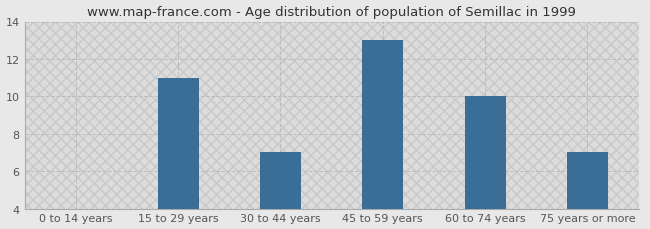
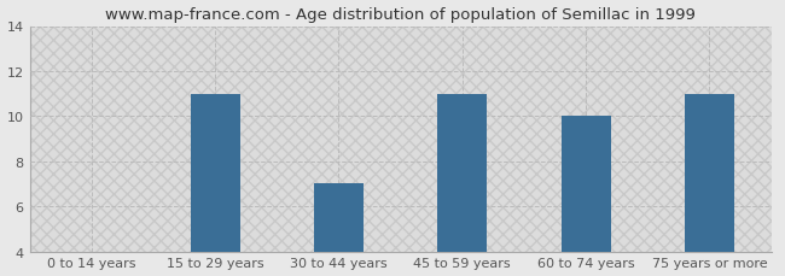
45 to 59 years: 13 -> 11
75 years or more: 7 -> 11
